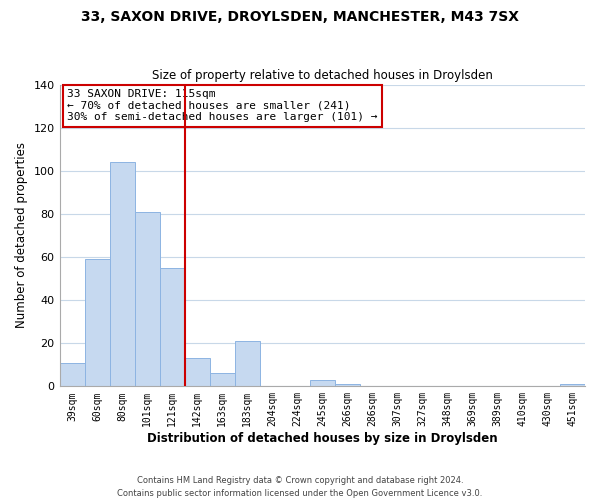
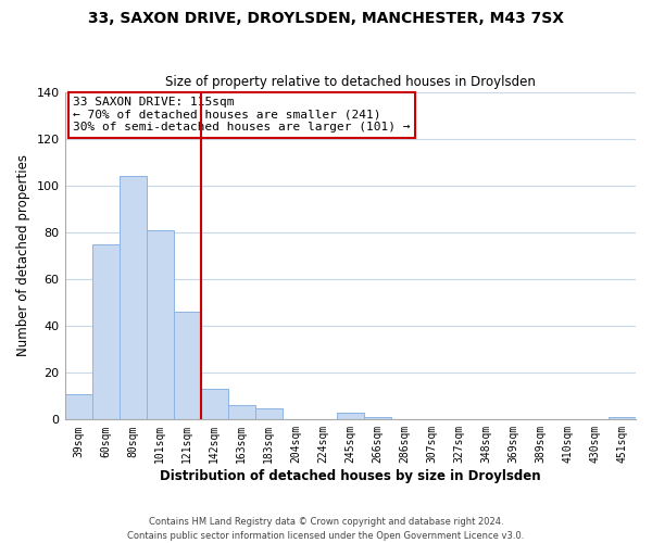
60sqm: 59 -> 75
121sqm: 55 -> 46
183sqm: 21 -> 5
